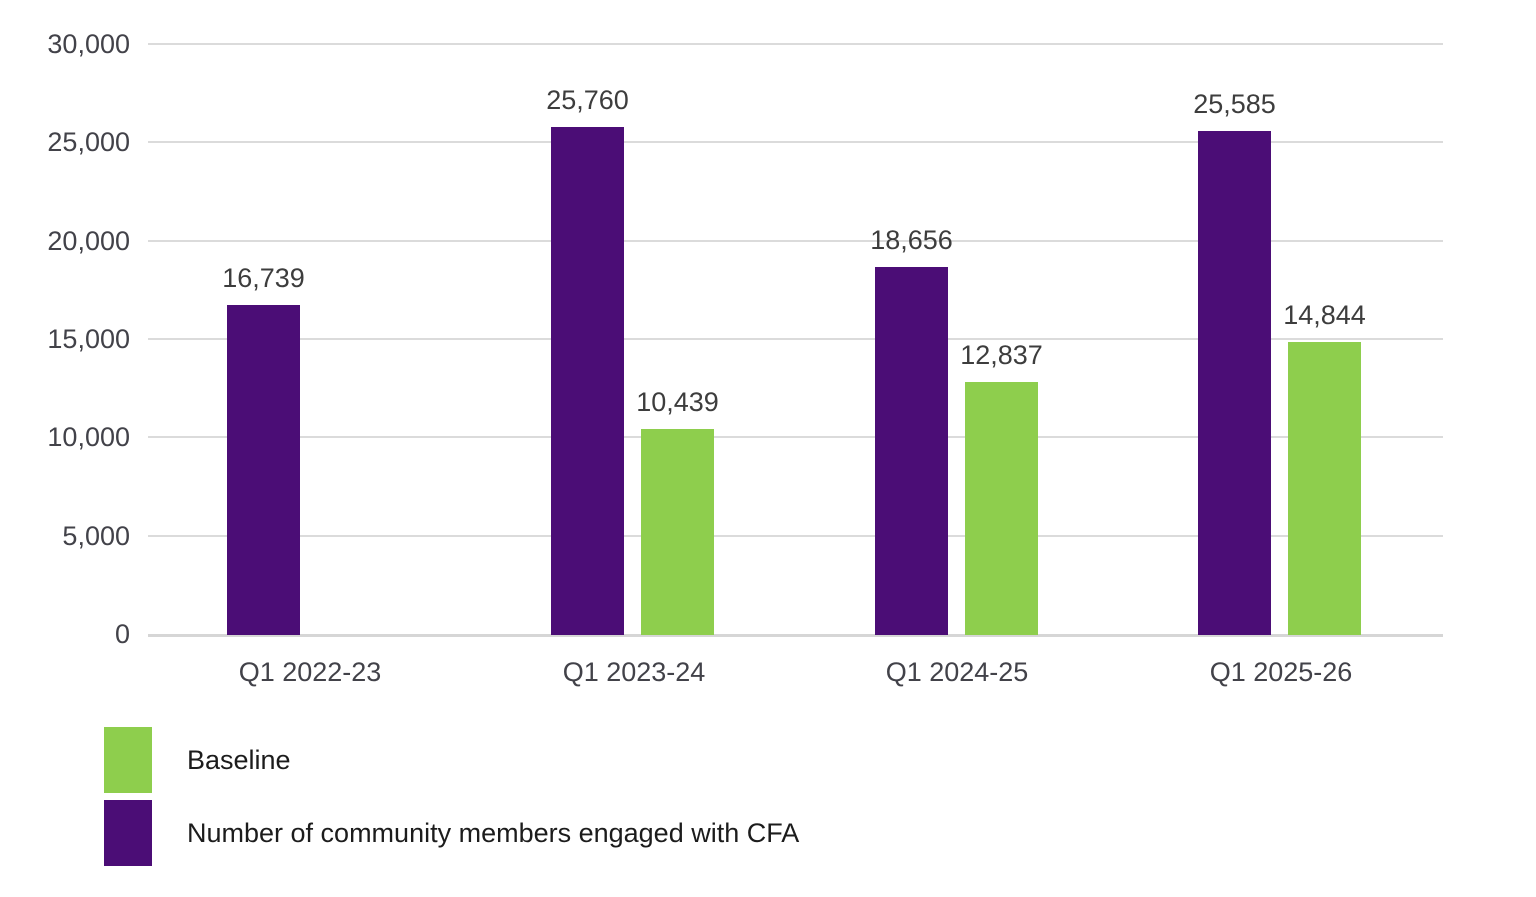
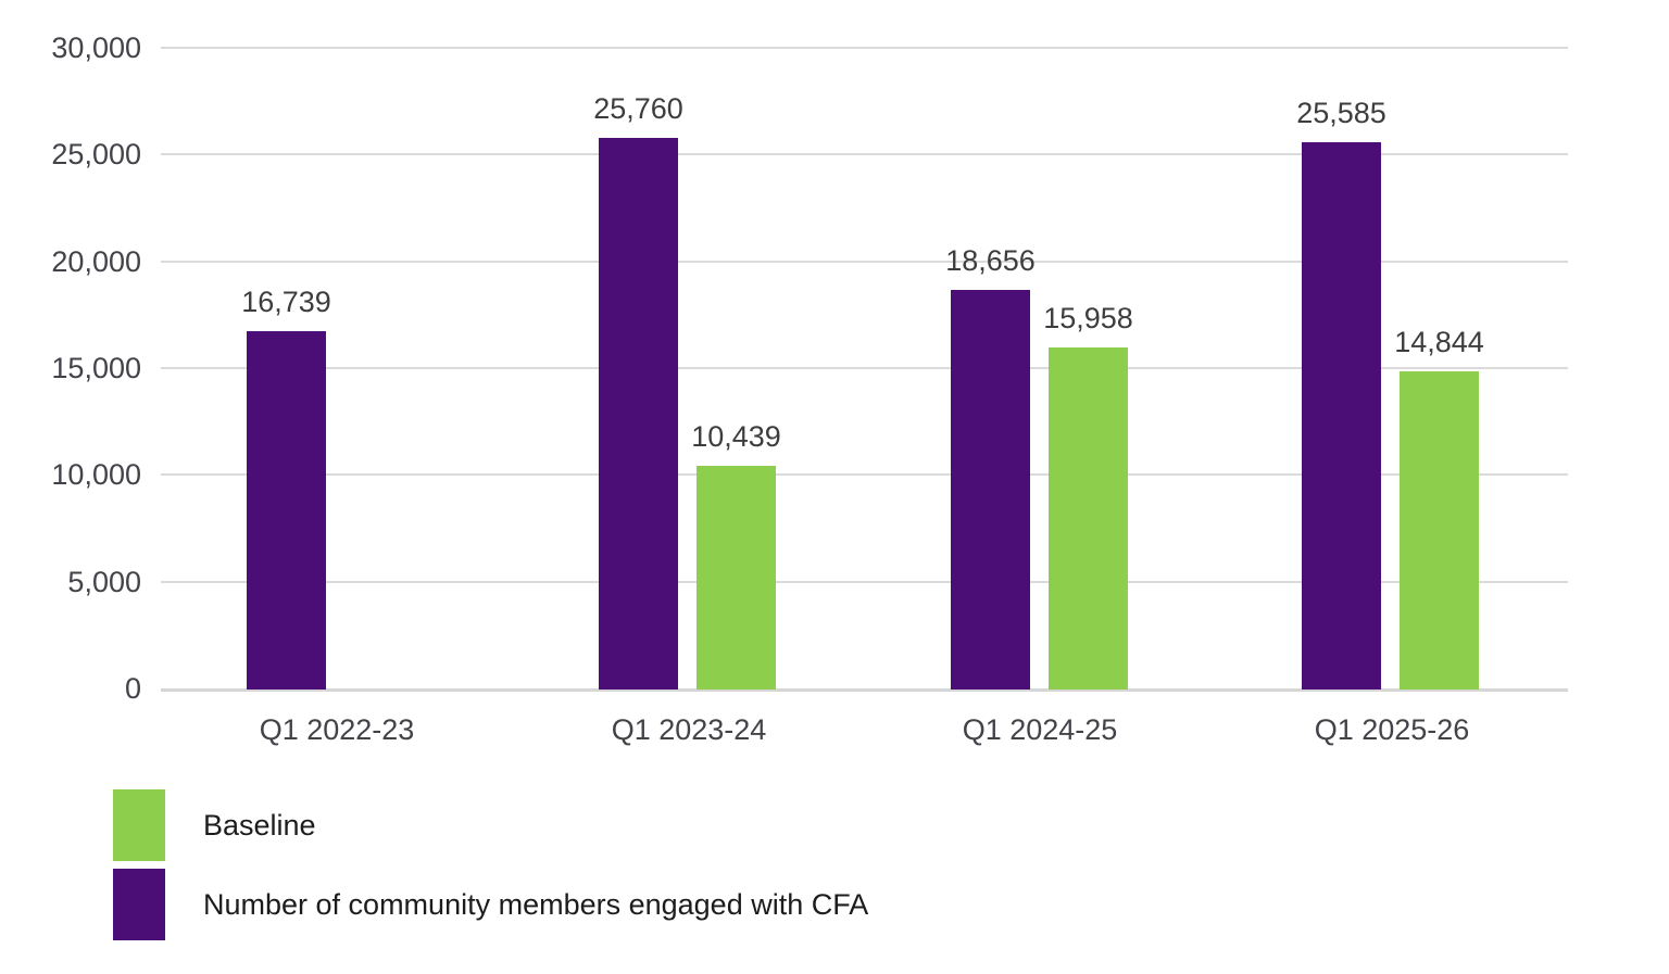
Baseline/Q1 2024-25: 12,837 -> 15,958
